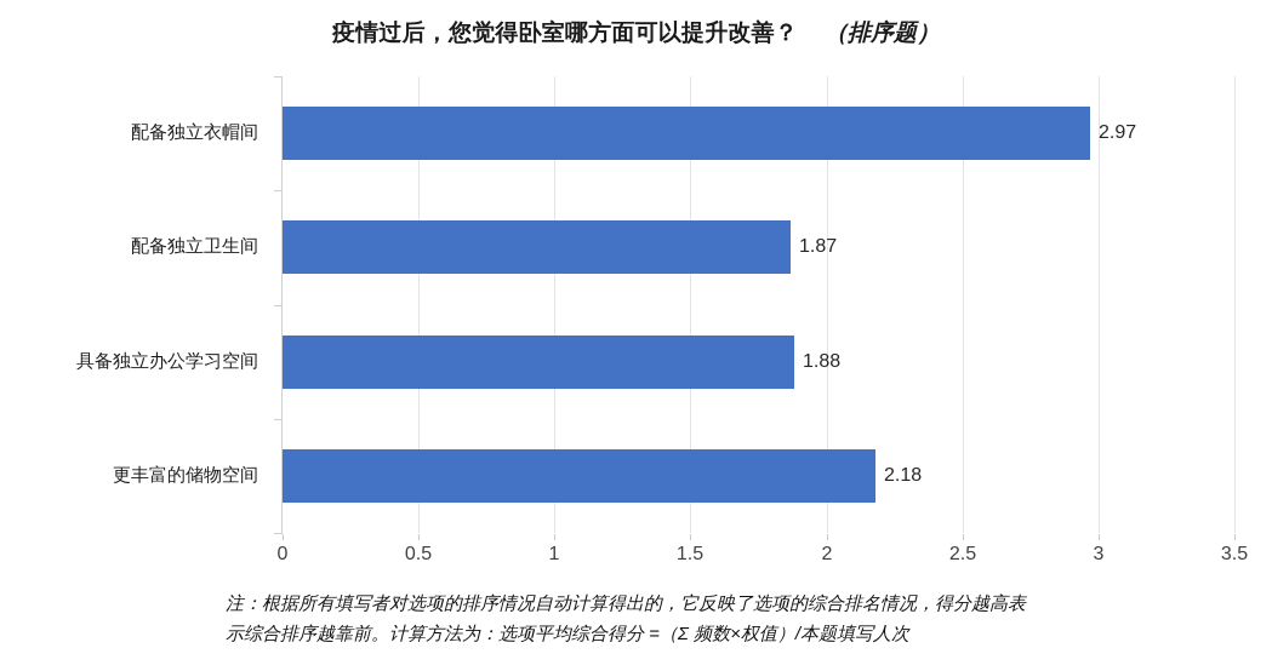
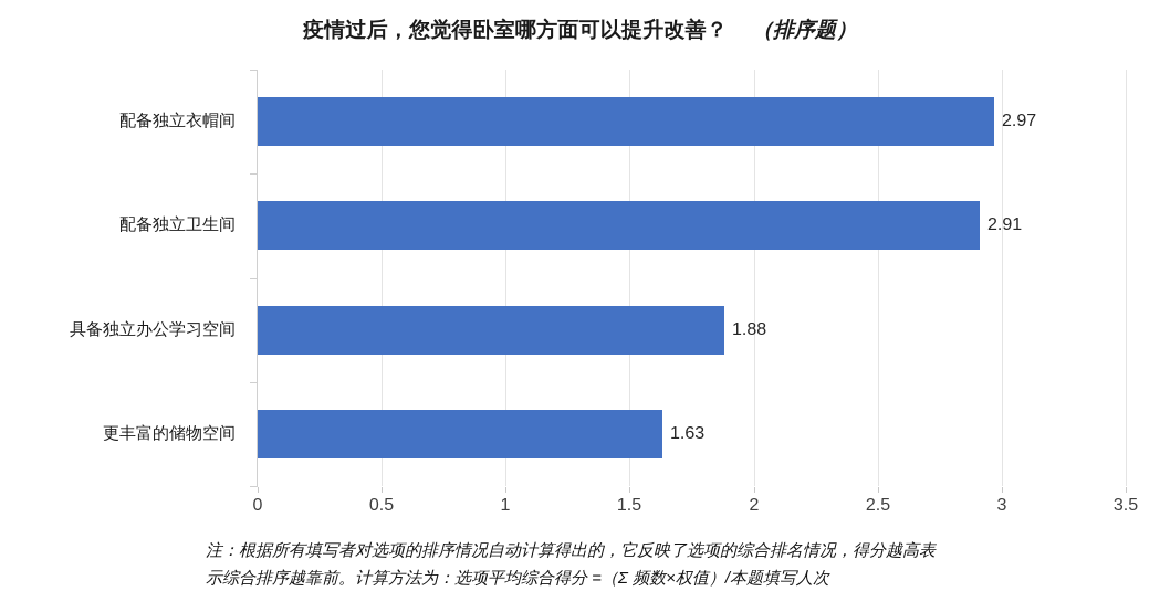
配备独立卫生间: 1.87 -> 2.91
更丰富的储物空间: 2.18 -> 1.63
